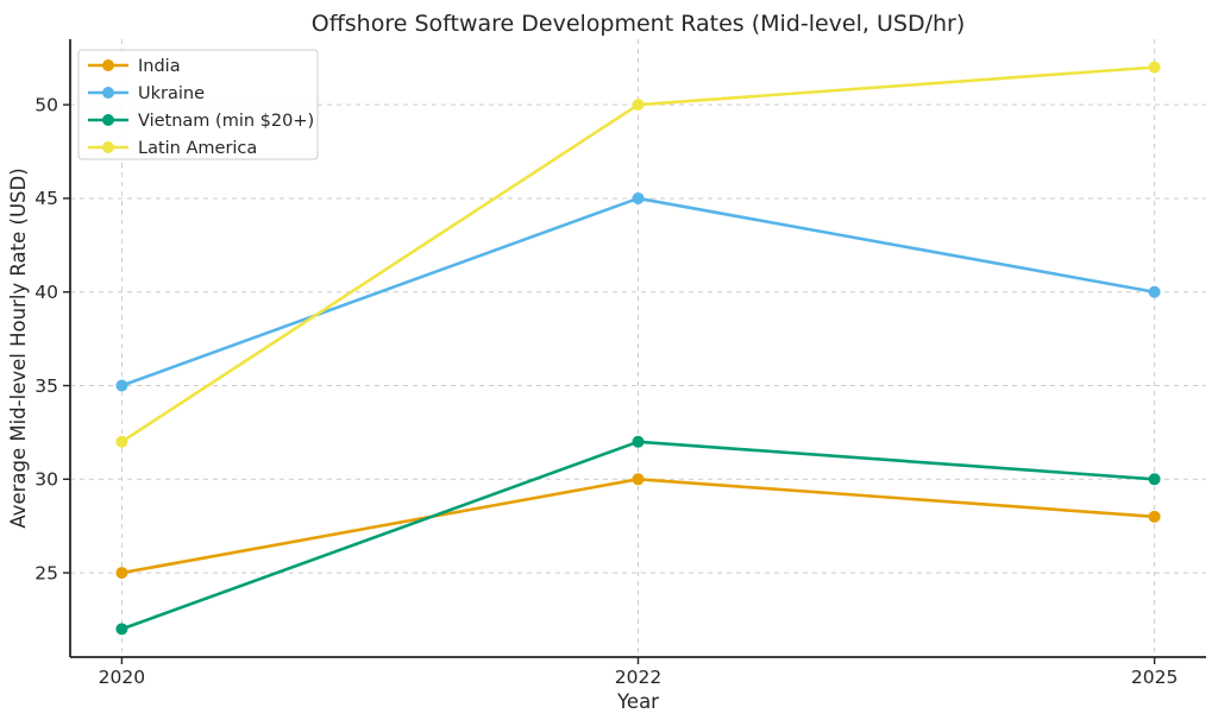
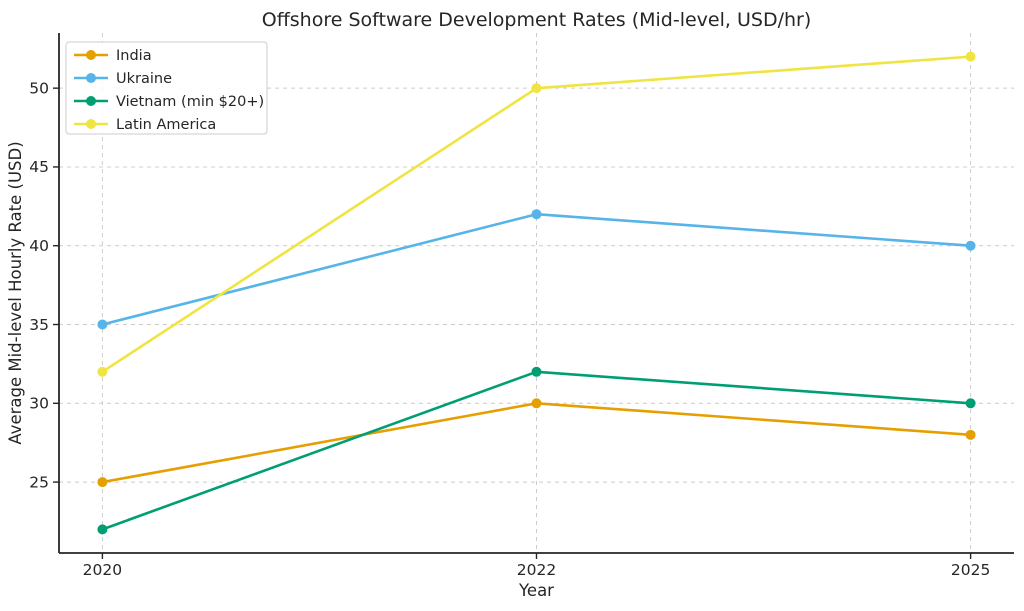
Ukraine/2022: 45 -> 42
